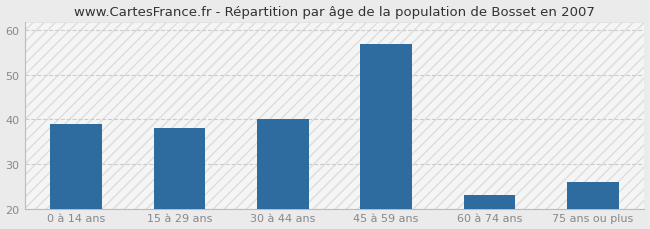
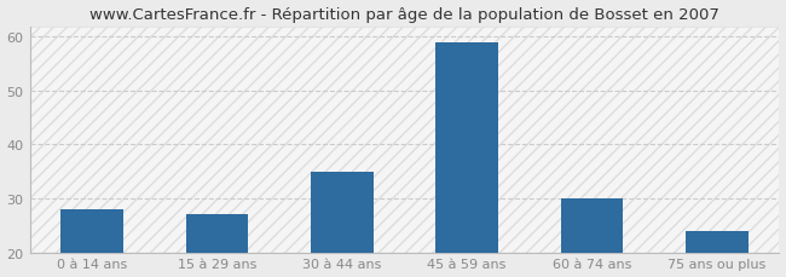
0 à 14 ans: 39 -> 28
15 à 29 ans: 38 -> 27
30 à 44 ans: 40 -> 35
45 à 59 ans: 57 -> 59
60 à 74 ans: 23 -> 30
75 ans ou plus: 26 -> 24
